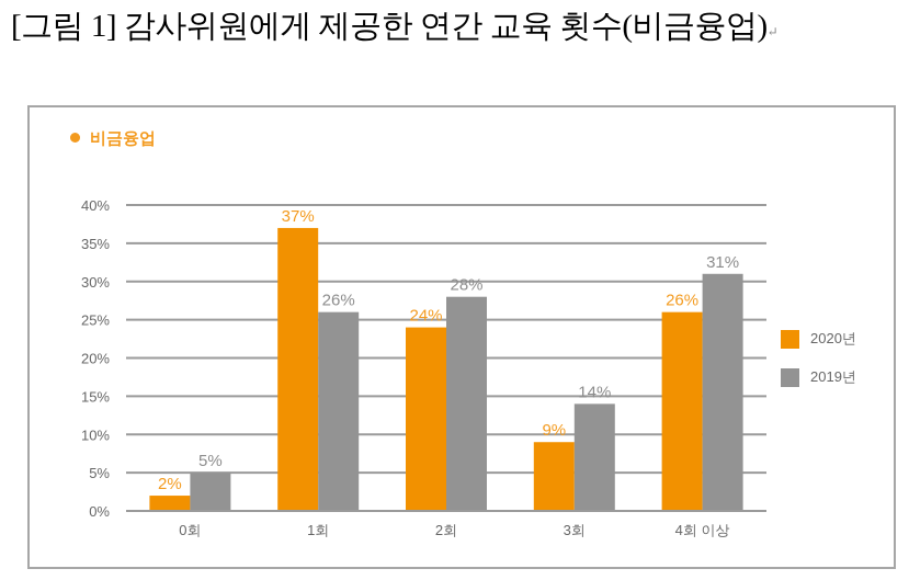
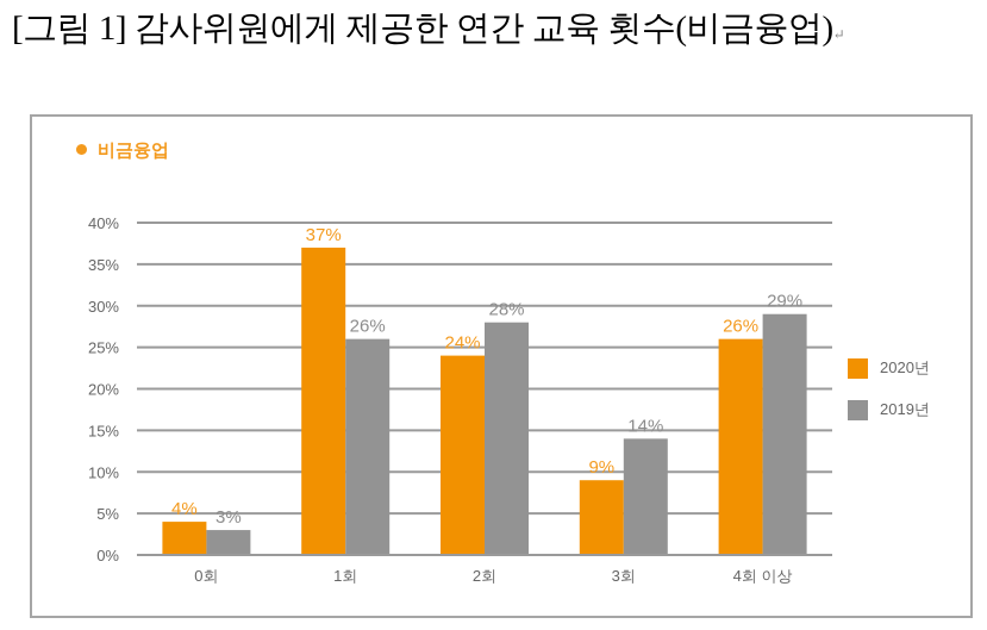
2020년/0회: 2% -> 4%
2019년/0회: 5% -> 3%
2019년/4회 이상: 31% -> 29%
